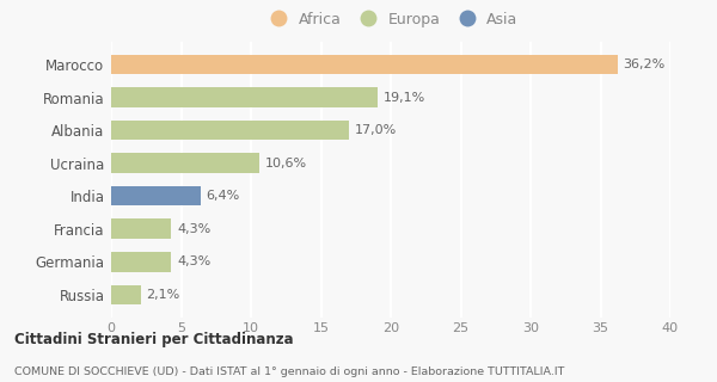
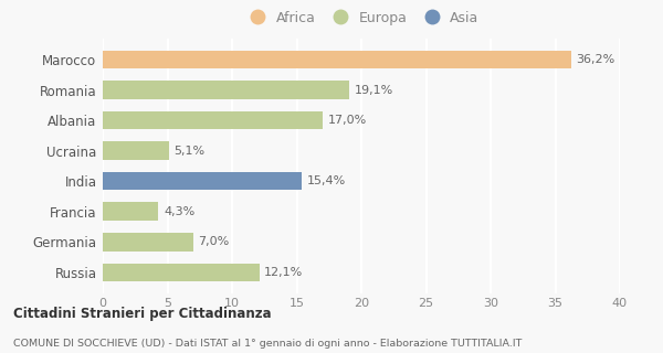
Ucraina: 10,6% -> 5,1%
India: 6,4% -> 15,4%
Germania: 4,3% -> 7,0%
Russia: 2,1% -> 12,1%
